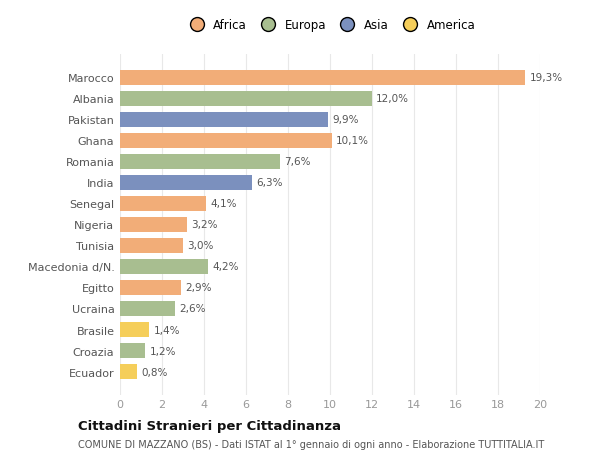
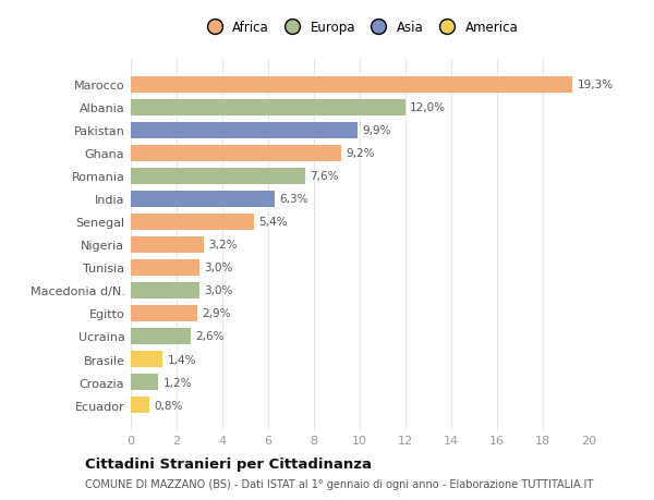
Ghana: 10,1% -> 9,2%
Senegal: 4,1% -> 5,4%
Macedonia d/N.: 4,2% -> 3,0%
